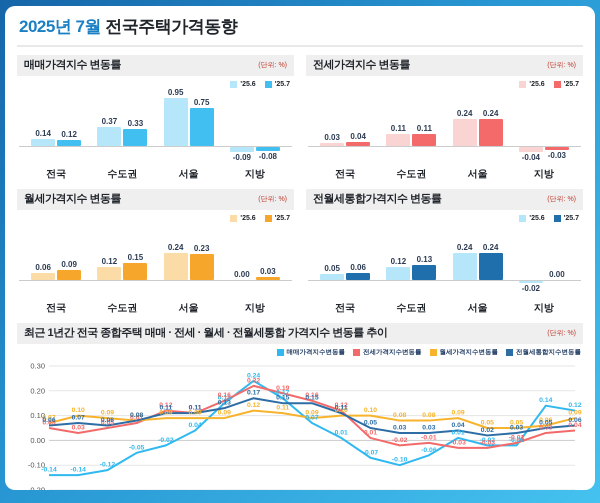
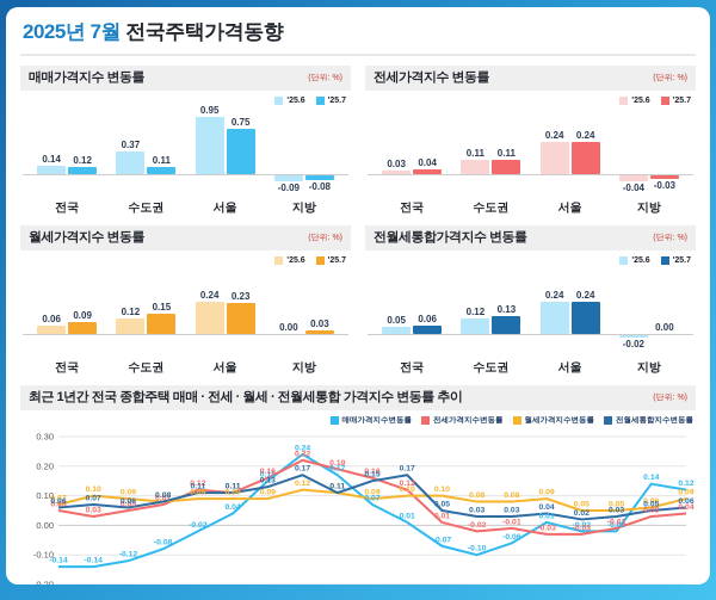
매매가격지수 변동률/'25.7/수도권: 0.33 -> 0.11
최근 1년간 전국 종합주택 매매 · 전세 · 월세 · 전월세통합 가격지수 변동률 추이/매매가격지수변동률/'24.04: -0.05 -> -0.08
최근 1년간 전국 종합주택 매매 · 전세 · 월세 · 전월세통합 가격지수 변동률 추이/전월세통합지수변동률/'24.09: 0.15 -> 0.11
최근 1년간 전국 종합주택 매매 · 전세 · 월세 · 전월세통합 가격지수 변동률 추이/전월세통합지수변동률/'24.11: 0.11 -> 0.17
